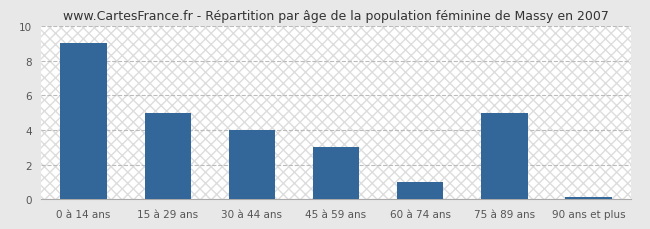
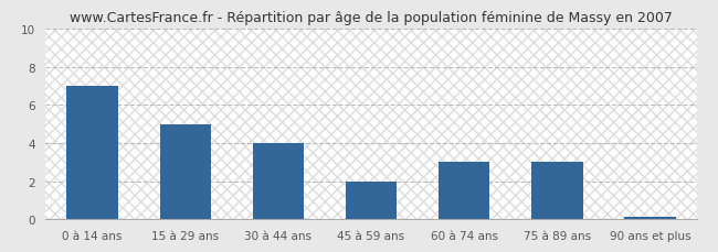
0 à 14 ans: 9.0 -> 7.0
45 à 59 ans: 3.0 -> 2.0
60 à 74 ans: 1.0 -> 3.0
75 à 89 ans: 5.0 -> 3.0
